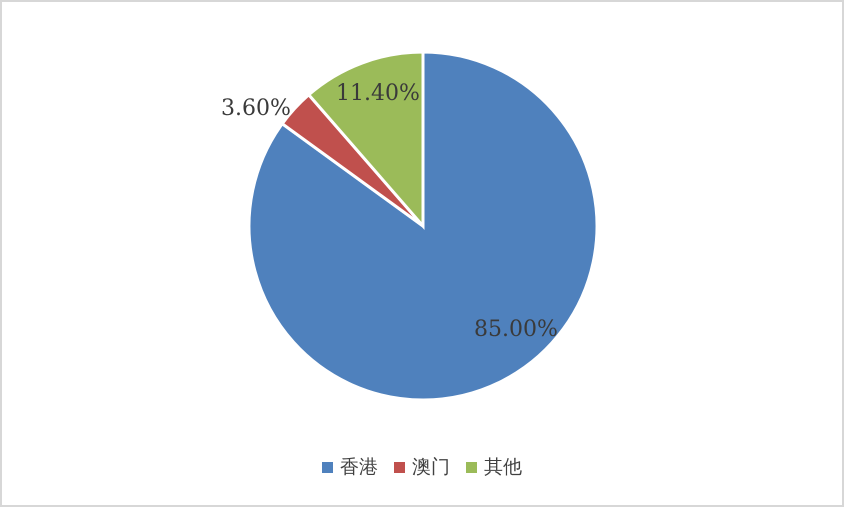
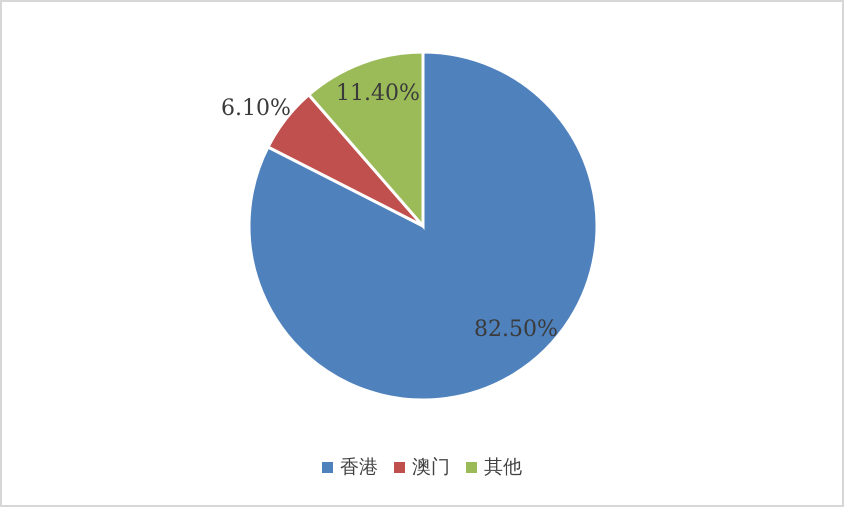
香港: 85.00% -> 82.50%
澳门: 3.60% -> 6.10%
